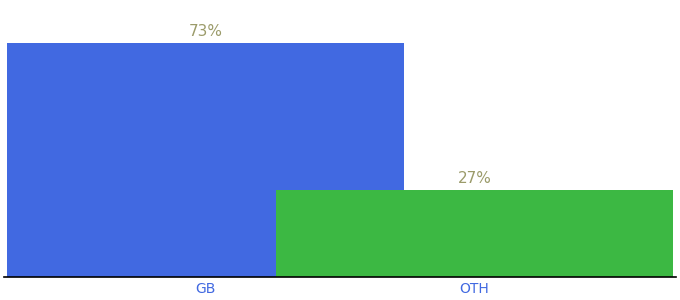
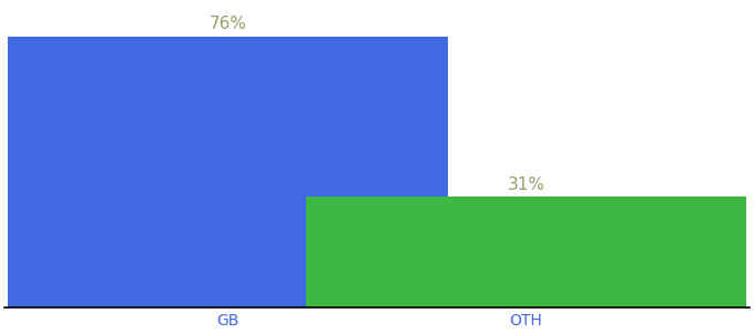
GB: 73% -> 76%
OTH: 27% -> 31%
